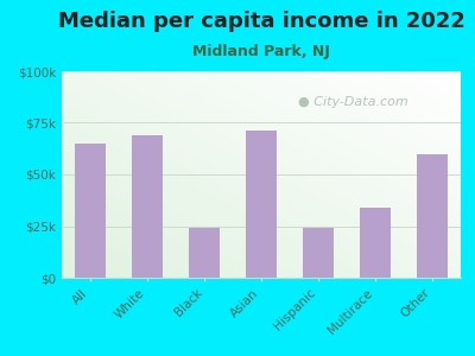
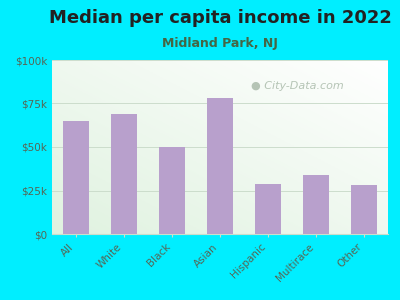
Black: $24k -> $50k
Asian: $71k -> $78k
Hispanic: $24k -> $29k
Other: $60k -> $28k
